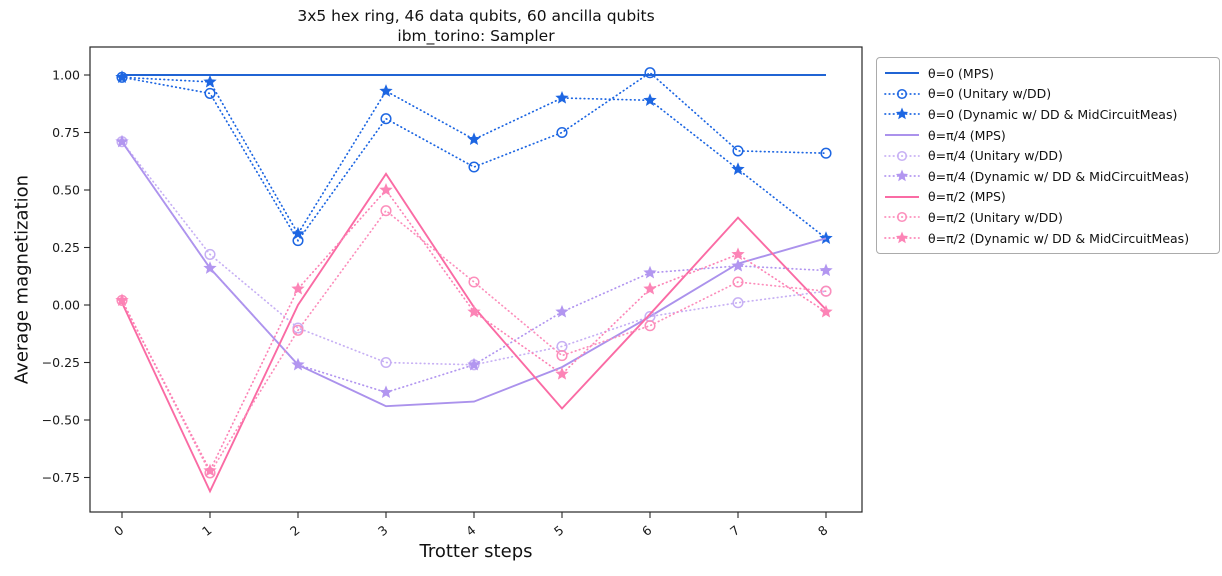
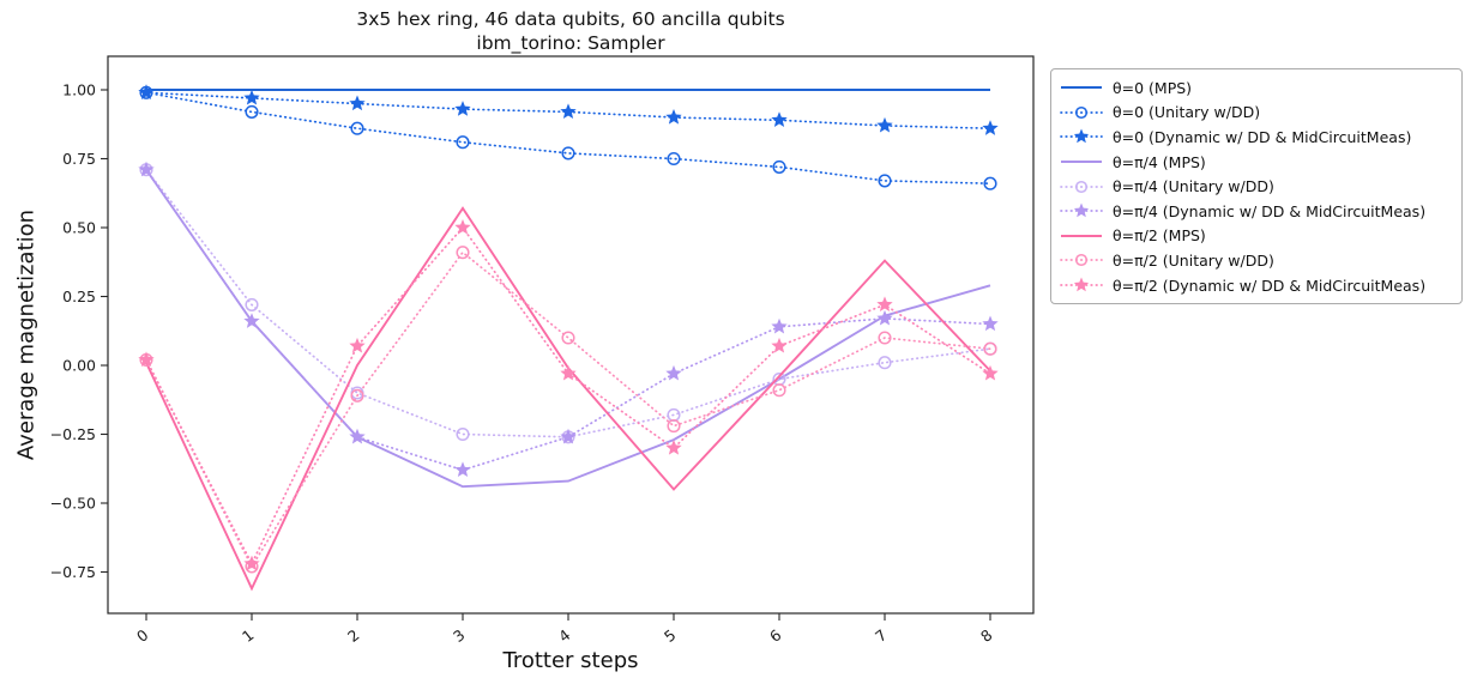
θ=0 (Unitary w/DD)/2: 0.28 -> 0.86
θ=0 (Dynamic w/ DD & MidCircuitMeas)/2: 0.31 -> 0.95
θ=0 (Unitary w/DD)/4: 0.60 -> 0.77
θ=0 (Dynamic w/ DD & MidCircuitMeas)/4: 0.72 -> 0.92
θ=0 (Unitary w/DD)/6: 1.01 -> 0.72
θ=0 (Dynamic w/ DD & MidCircuitMeas)/7: 0.59 -> 0.87
θ=0 (Dynamic w/ DD & MidCircuitMeas)/8: 0.29 -> 0.86
